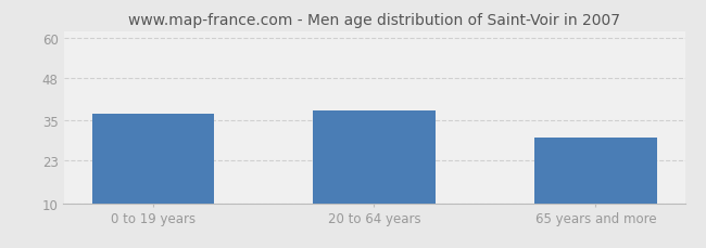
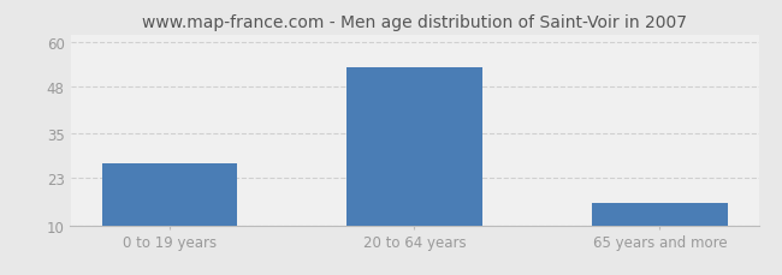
0 to 19 years: 37 -> 27
20 to 64 years: 38 -> 53
65 years and more: 30 -> 16
